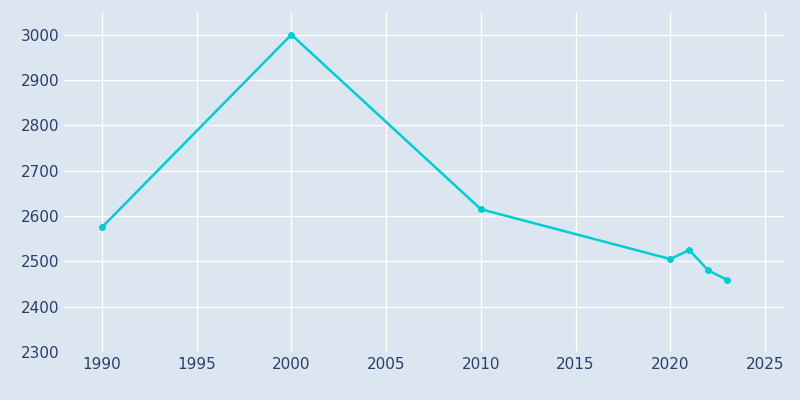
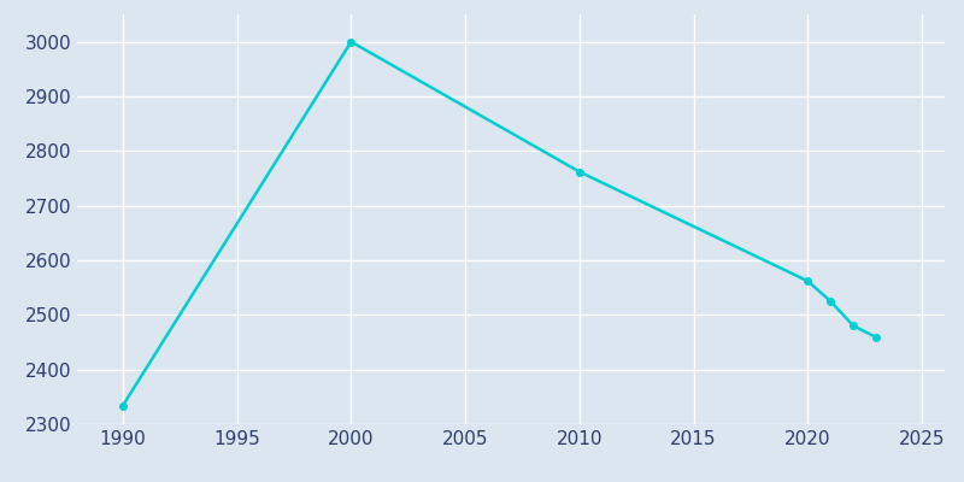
1990: 2575 -> 2334
2010: 2615 -> 2762
2020: 2505 -> 2562
